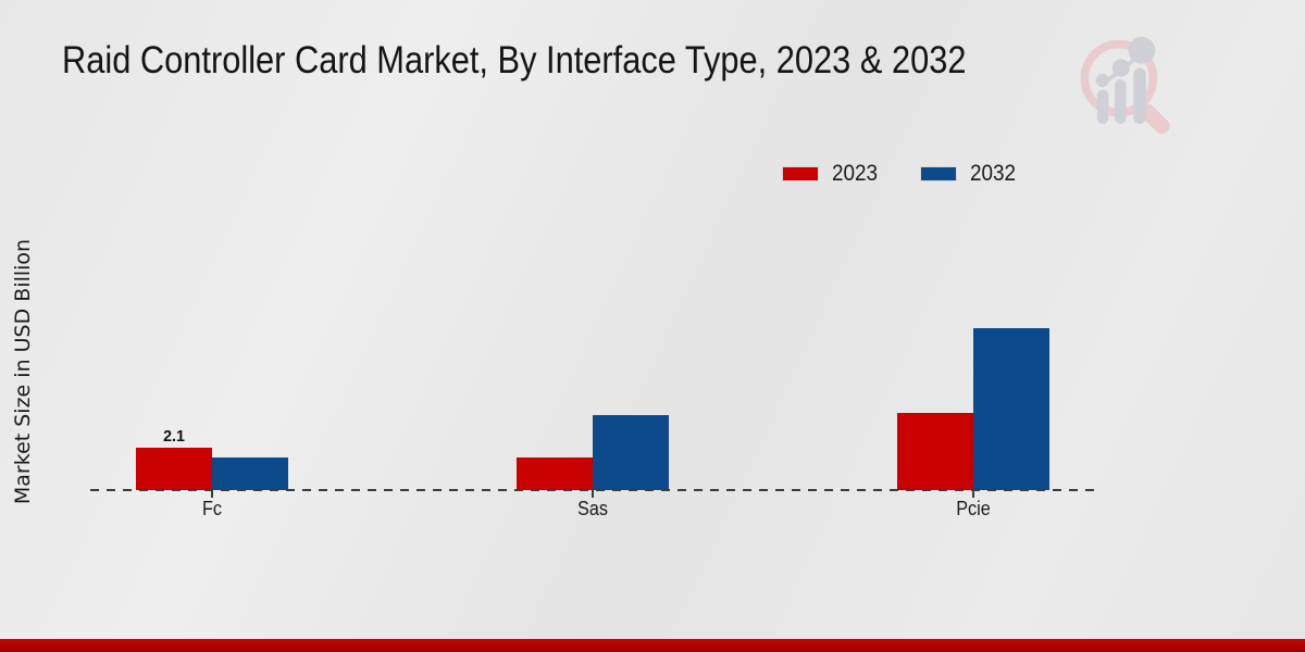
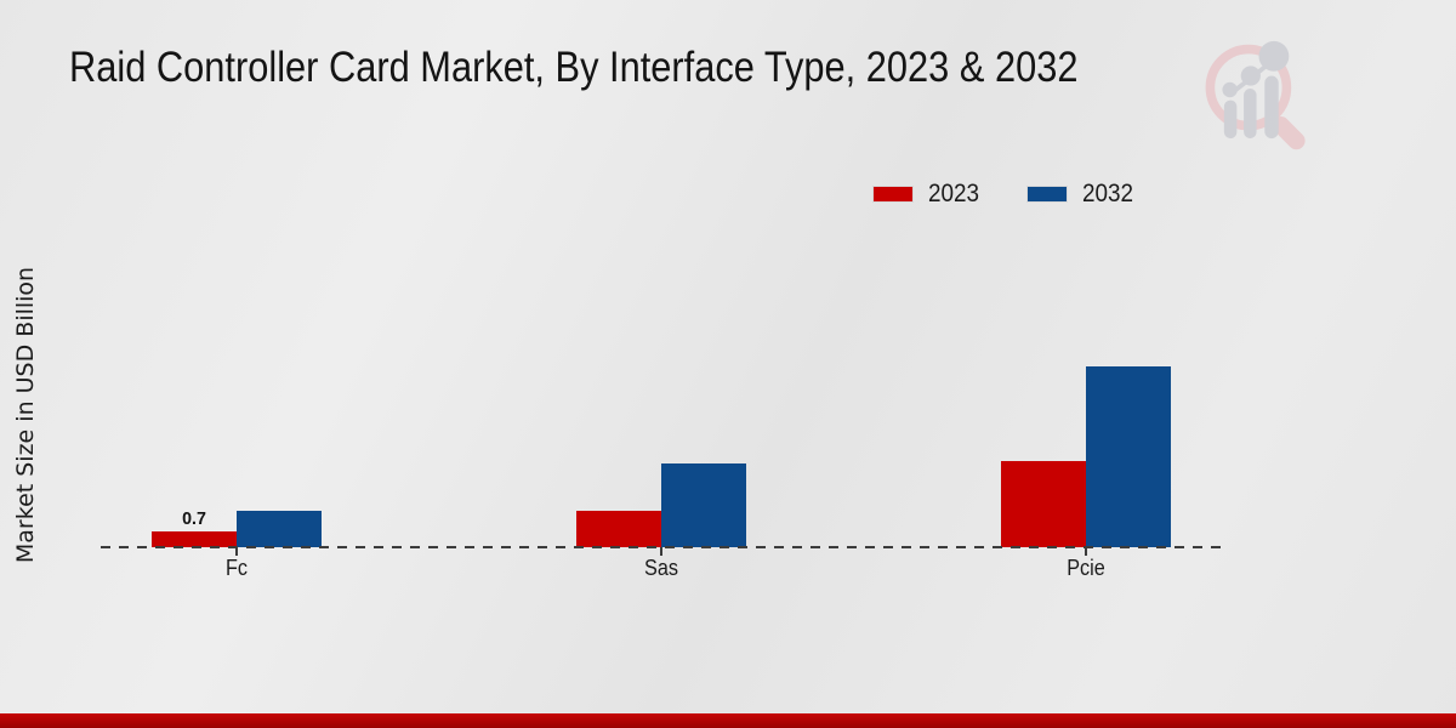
2023/Fc: 2.1 -> 0.7
